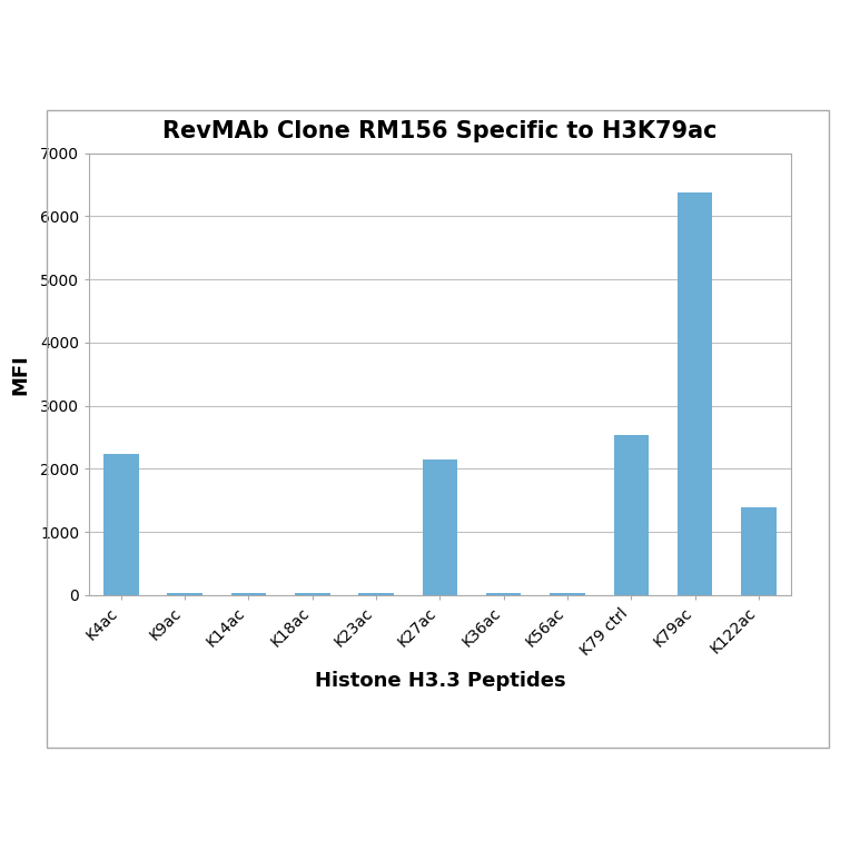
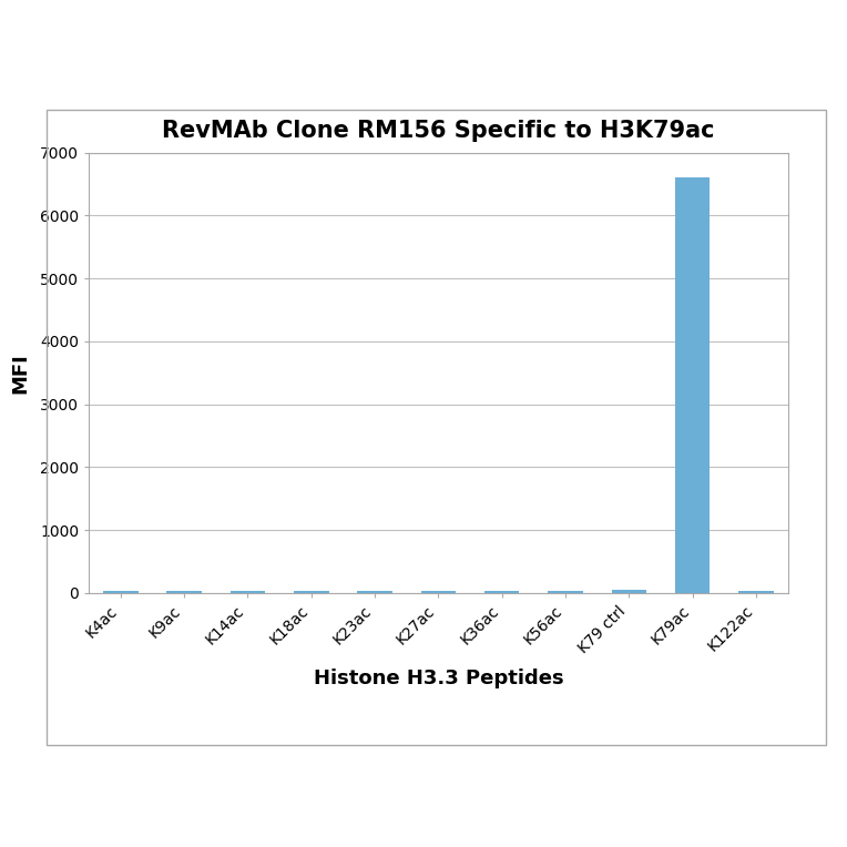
K4ac: 2240 -> 30
K27ac: 2140 -> 20
K79 ctrl: 2540 -> 60
K79ac: 6380 -> 6600
K122ac: 1380 -> 40
